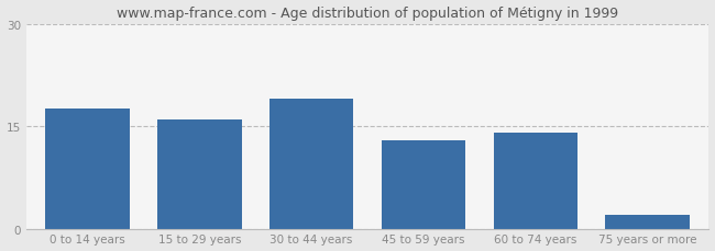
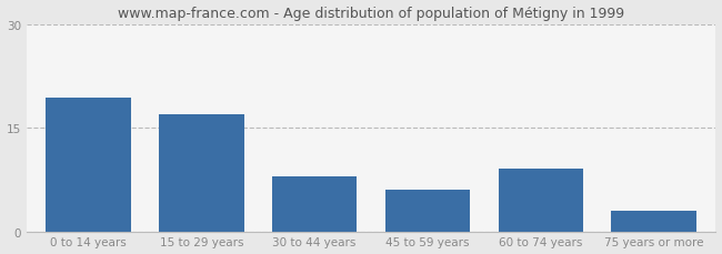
0 to 14 years: 17.5 -> 19.4
15 to 29 years: 16.0 -> 17.0
30 to 44 years: 19.0 -> 8.0
45 to 59 years: 13.0 -> 6.0
60 to 74 years: 14.0 -> 9.0
75 years or more: 2.0 -> 3.0
